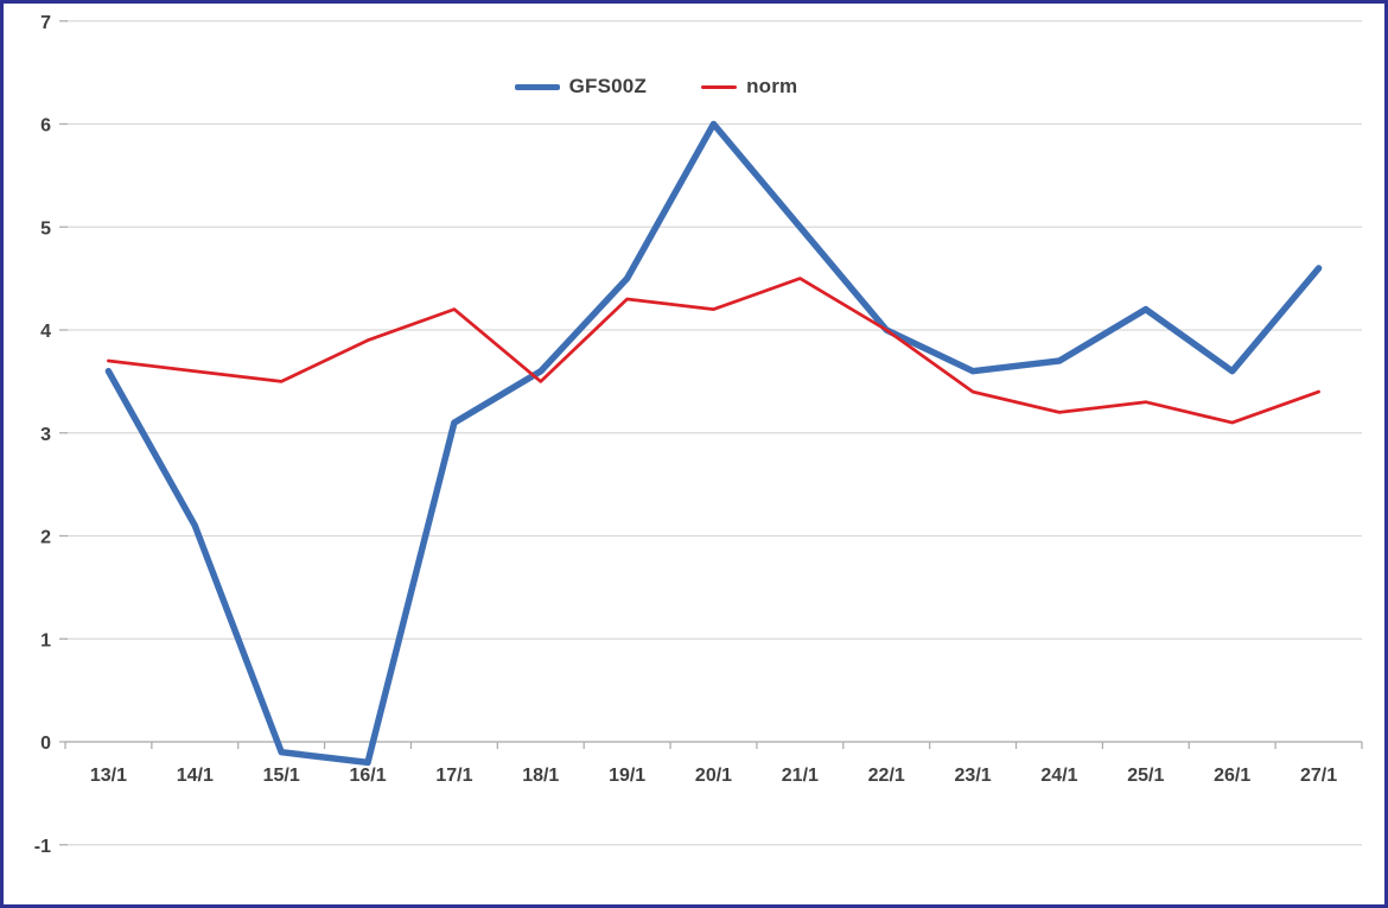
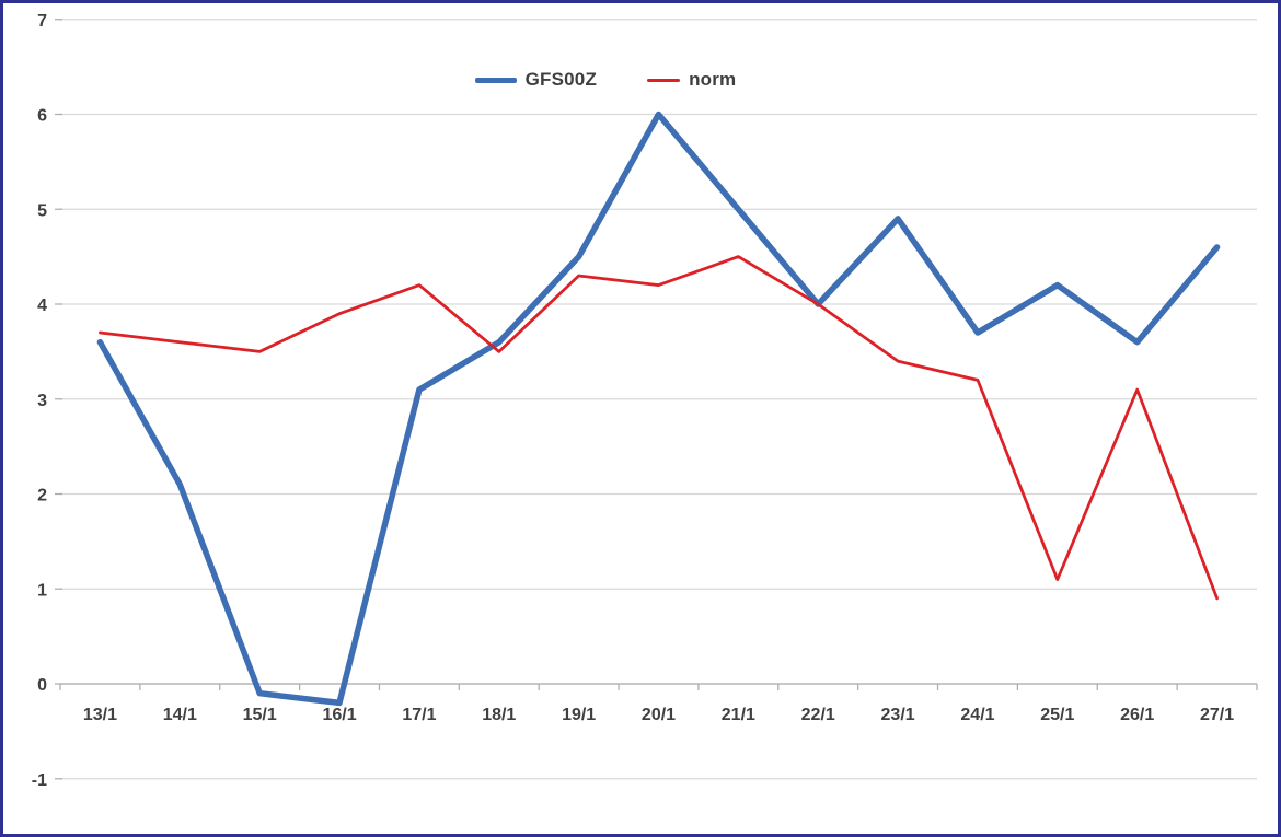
GFS00Z/23/1: 3.6 -> 4.9
norm/25/1: 3.3 -> 1.1
norm/27/1: 3.4 -> 0.9
